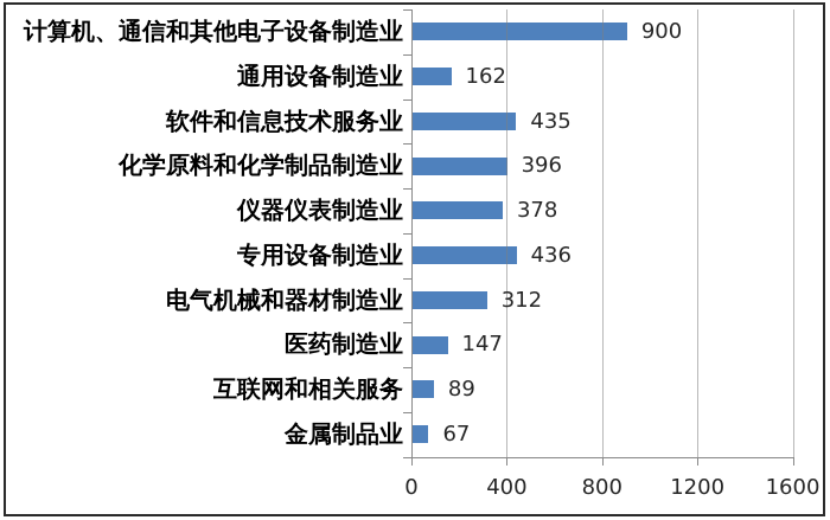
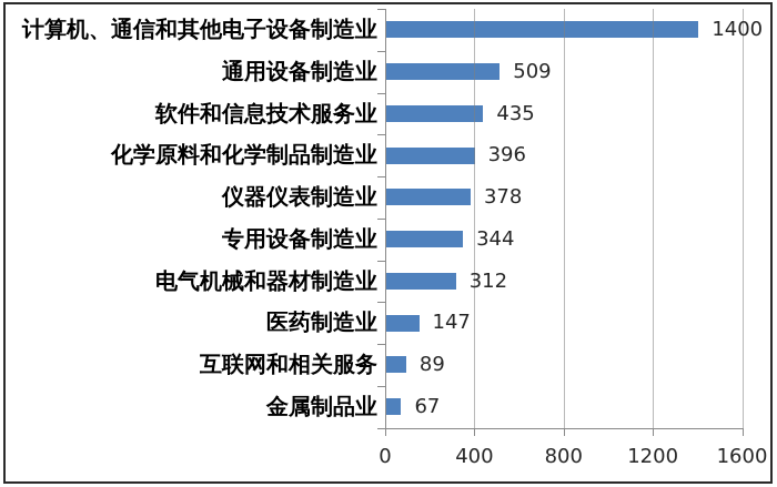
计算机、通信和其他电子设备制造业: 900 -> 1400
通用设备制造业: 162 -> 509
专用设备制造业: 436 -> 344
